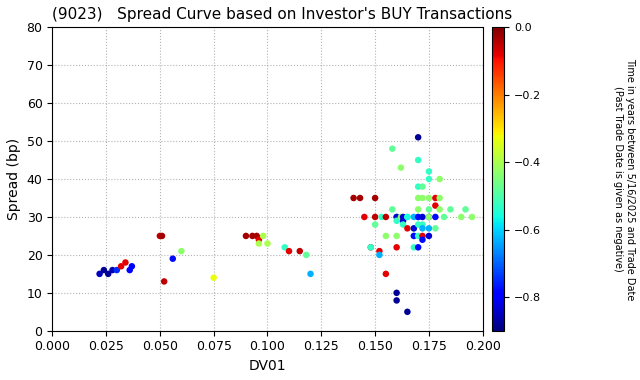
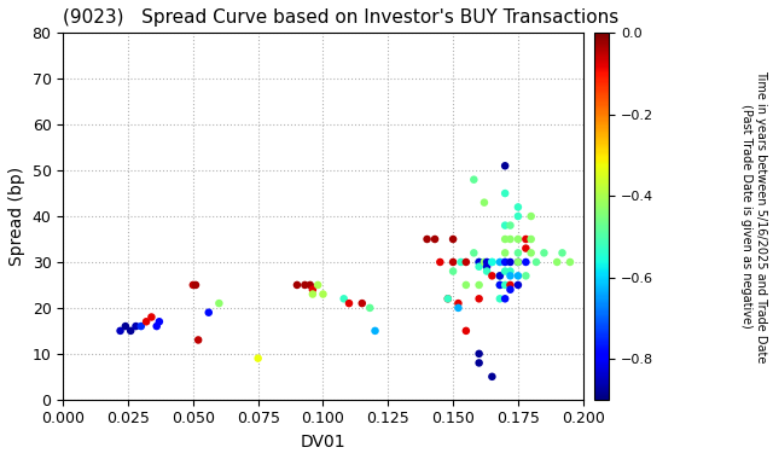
0.075: 14 -> 9
